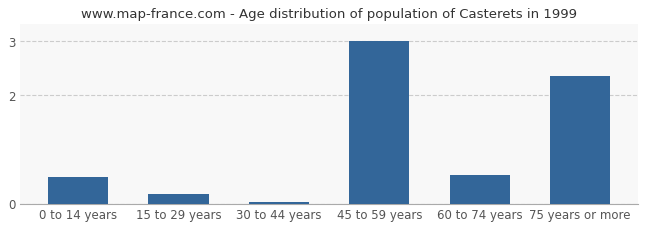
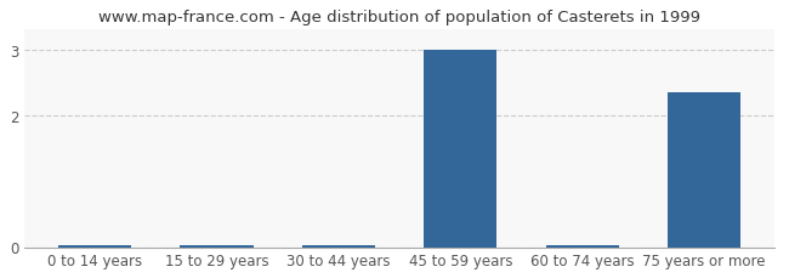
0 to 14 years: 0.48 -> 0.03
15 to 29 years: 0.18 -> 0.03
60 to 74 years: 0.52 -> 0.03
